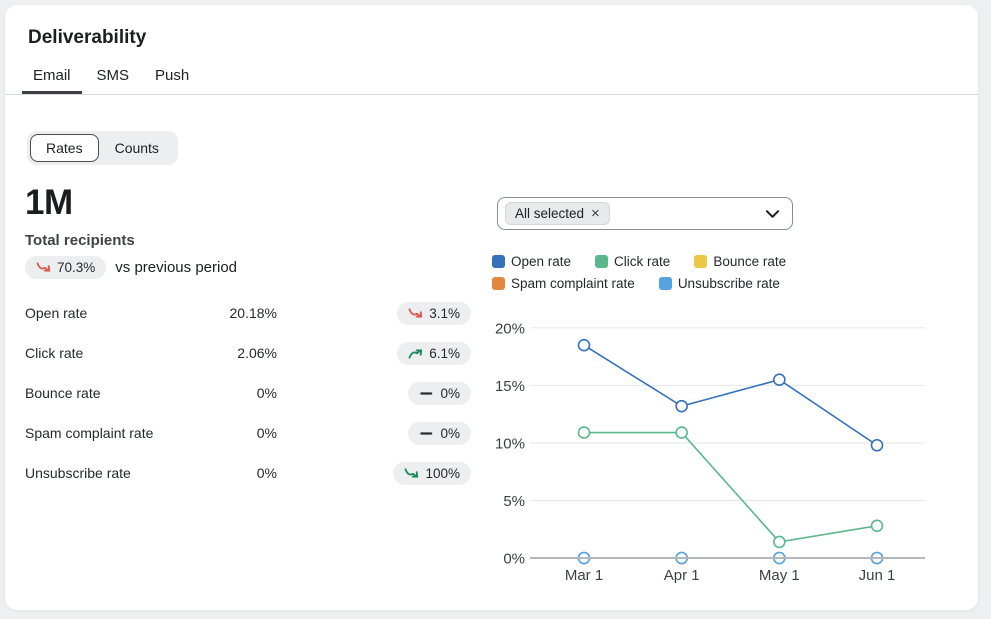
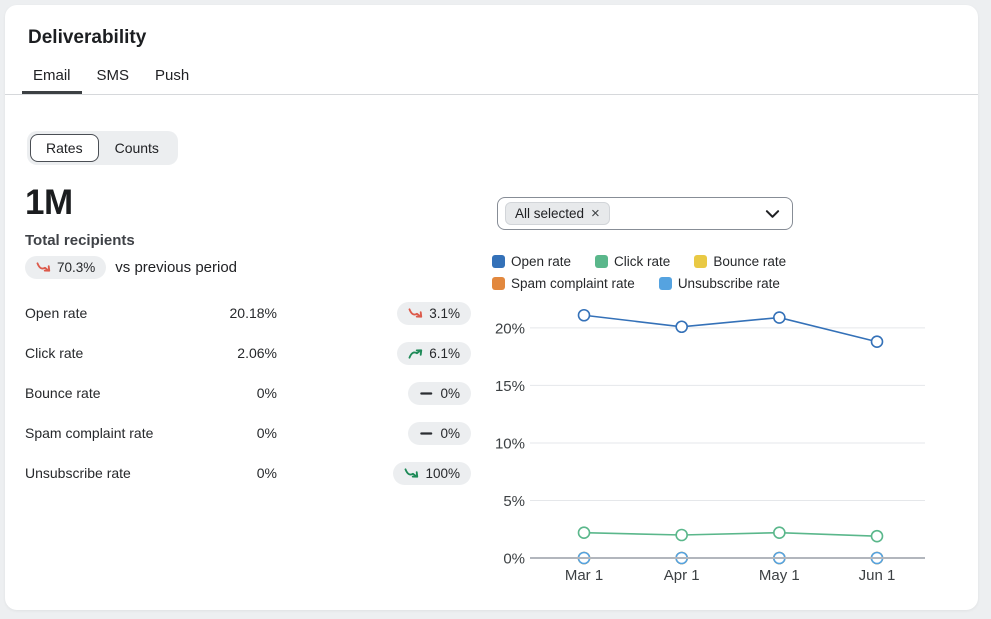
Open rate/Mar 1: 18.5% -> 21.1%
Click rate/Mar 1: 10.9% -> 2.2%
Open rate/Apr 1: 13.2% -> 20.1%
Click rate/Apr 1: 10.9% -> 2.0%
Open rate/May 1: 15.5% -> 20.9%
Click rate/May 1: 1.4% -> 2.2%
Open rate/Jun 1: 9.8% -> 18.8%
Click rate/Jun 1: 2.8% -> 1.9%
